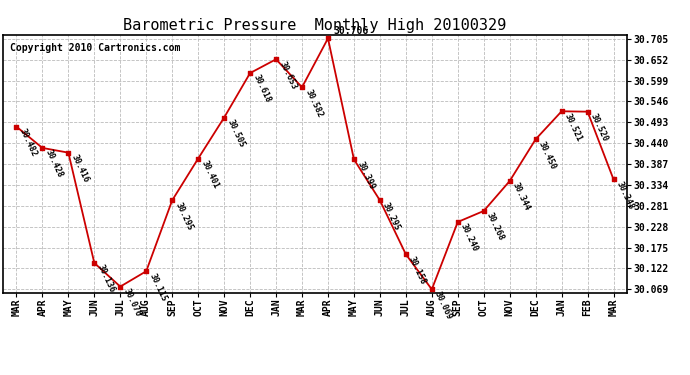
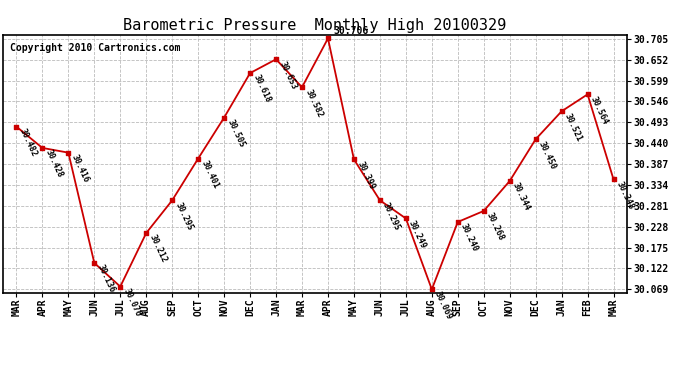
AUG: 30.115 -> 30.212
JUL: 30.158 -> 30.249
FEB: 30.520 -> 30.564
